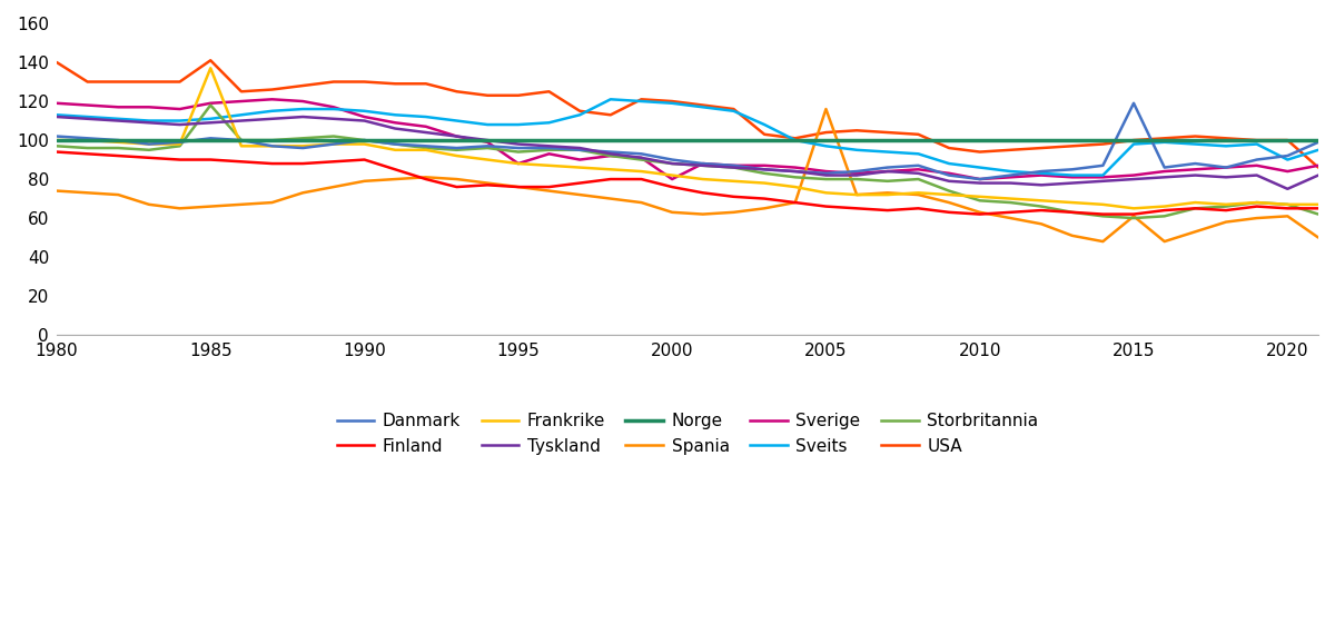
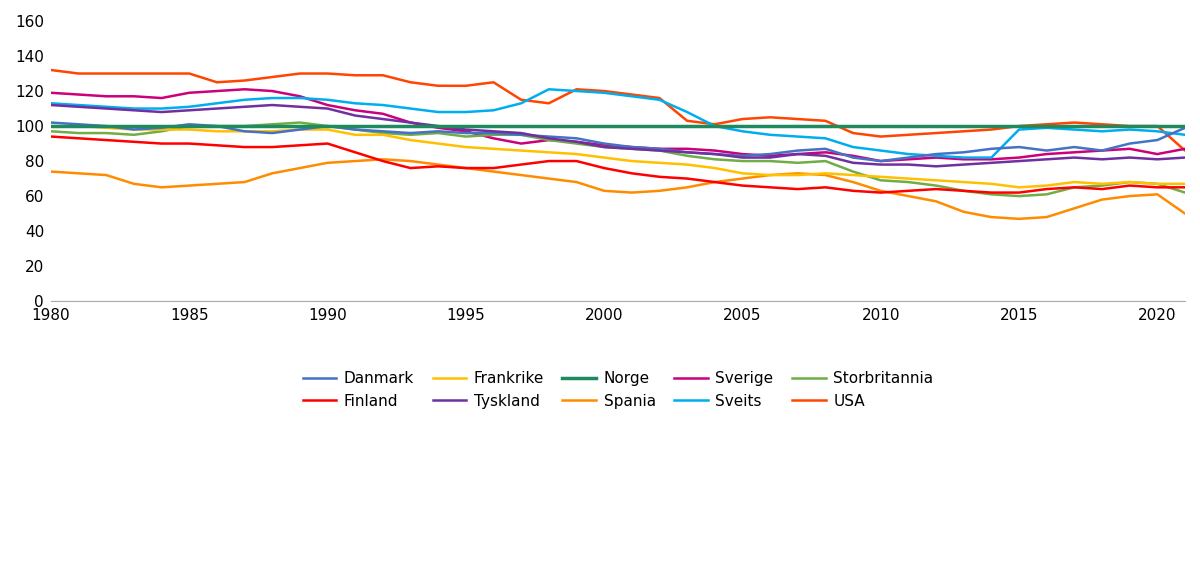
USA/1980: 140 -> 132
Frankrike/1985: 137 -> 98
Storbritannia/1985: 118 -> 100
USA/1985: 141 -> 130
Sverige/1995: 88 -> 97
Sverige/2000: 80 -> 89
Spania/2005: 116 -> 70
Danmark/2015: 119 -> 88
Spania/2015: 61 -> 47
Tyskland/2020: 75 -> 81
Sveits/2020: 90 -> 97
